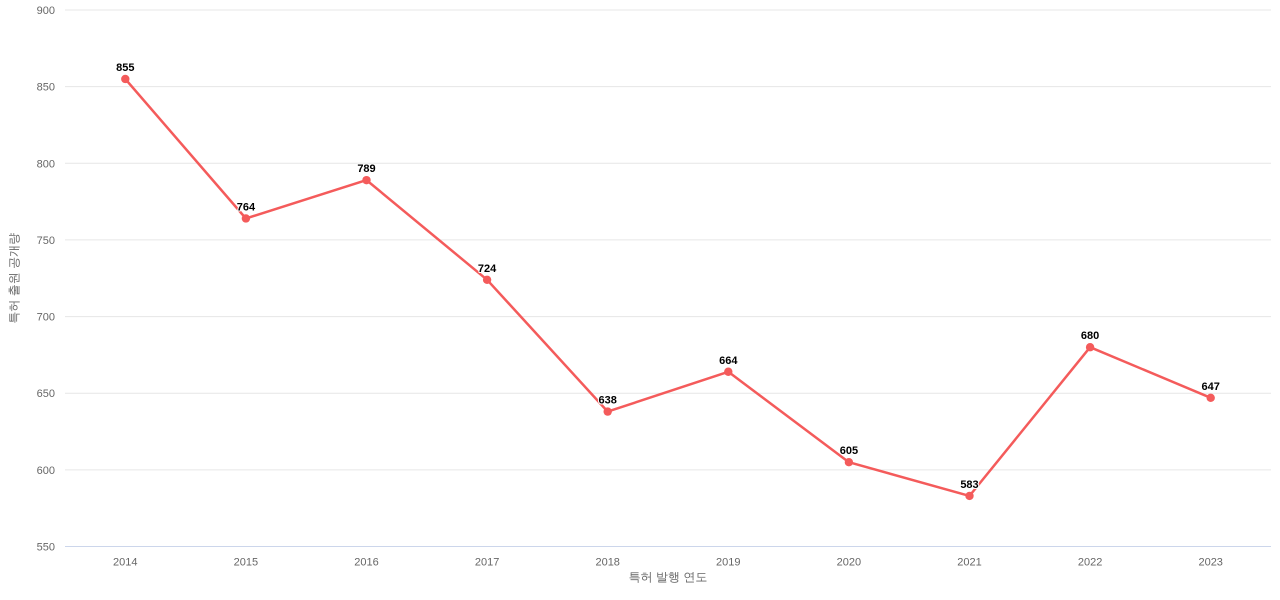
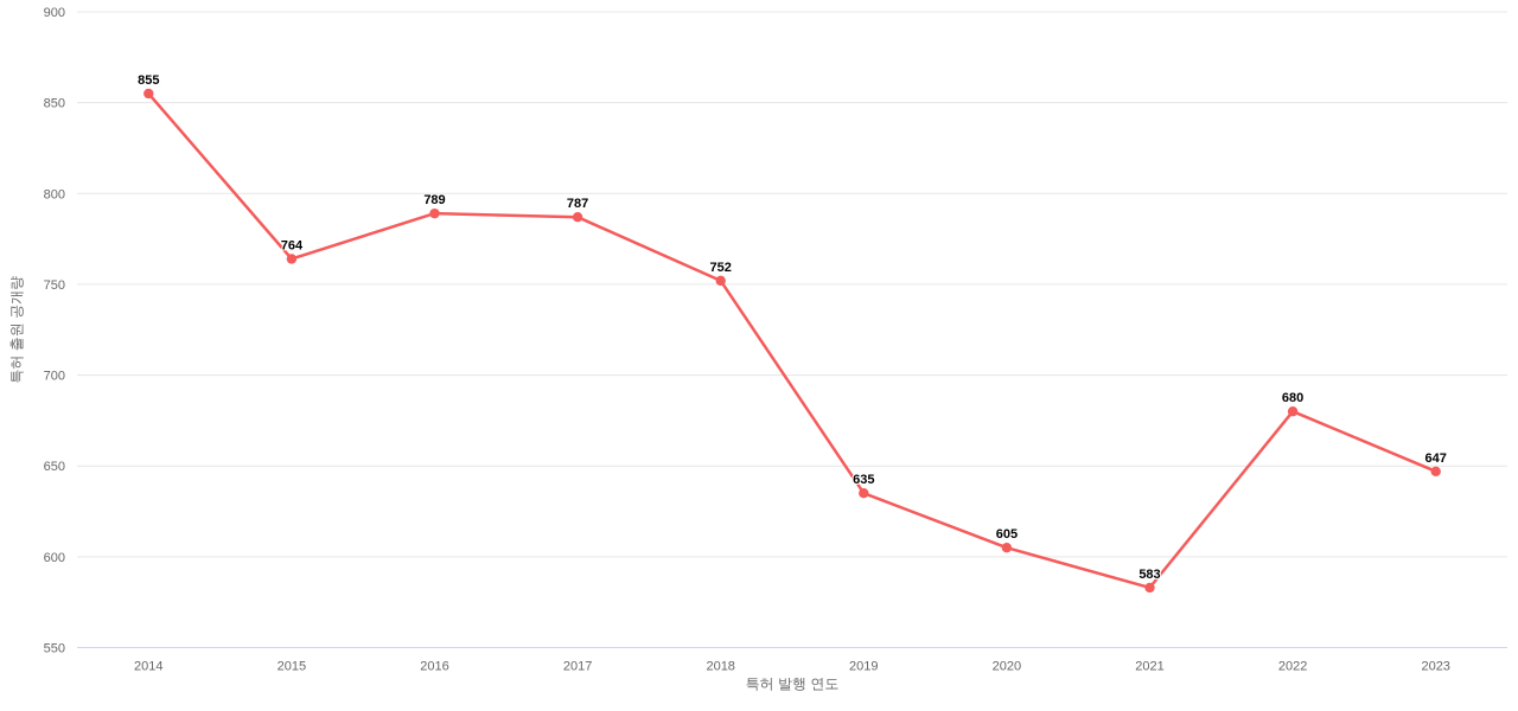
2017: 724 -> 787
2018: 638 -> 752
2019: 664 -> 635
